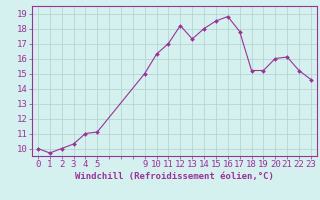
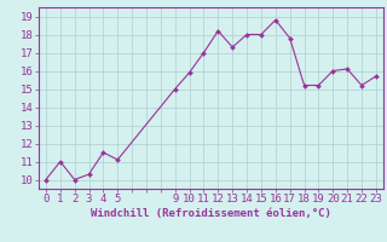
1: 9.7 -> 11.0
4: 11.0 -> 11.5
10: 16.3 -> 15.9
15: 18.5 -> 18.0
23: 14.6 -> 15.7
